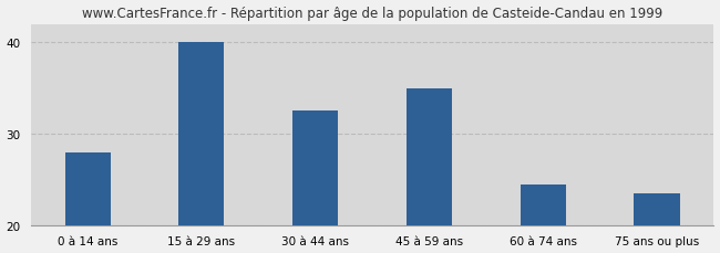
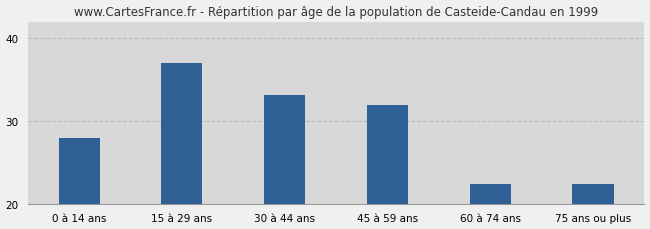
15 à 29 ans: 40.0 -> 37.0
30 à 44 ans: 32.5 -> 33.2
45 à 59 ans: 35.0 -> 32.0
60 à 74 ans: 24.5 -> 22.4
75 ans ou plus: 23.5 -> 22.4
